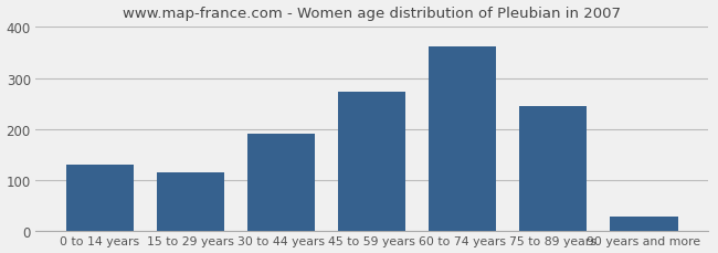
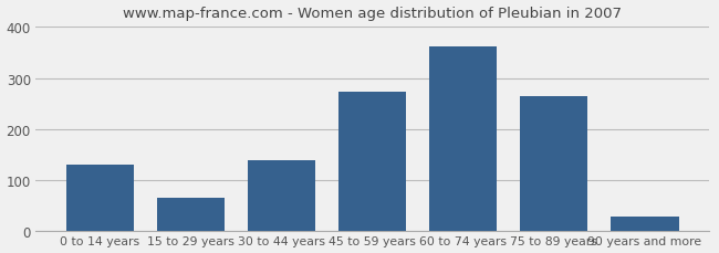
15 to 29 years: 115 -> 65
30 to 44 years: 190 -> 140
75 to 89 years: 246 -> 265
